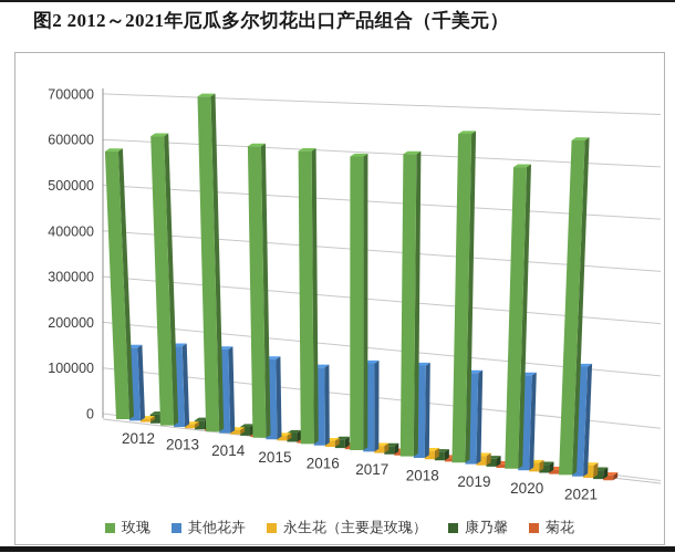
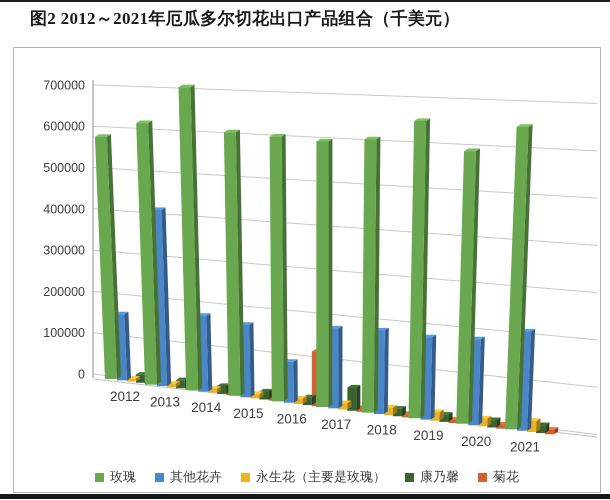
其他花卉/2013: 170000 -> 410000
其他花卉/2016: 160000 -> 90000
菊花/2016: 10000 -> 120000
康乃馨/2017: 20000 -> 50000
